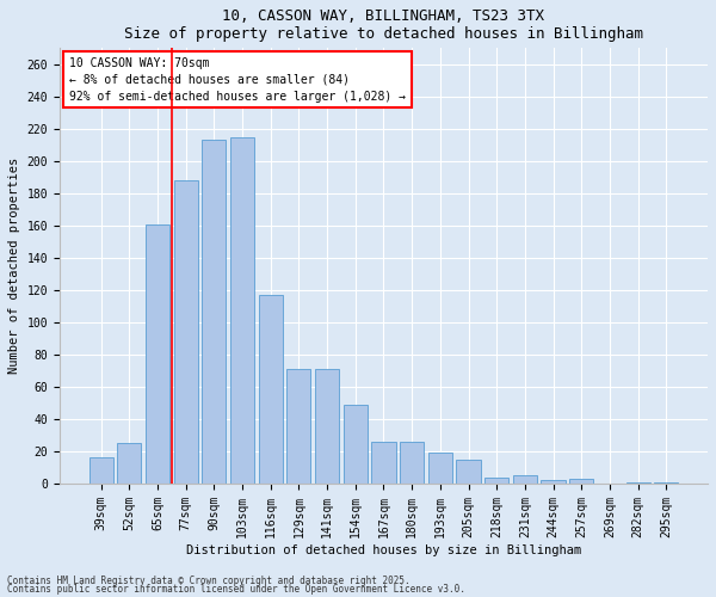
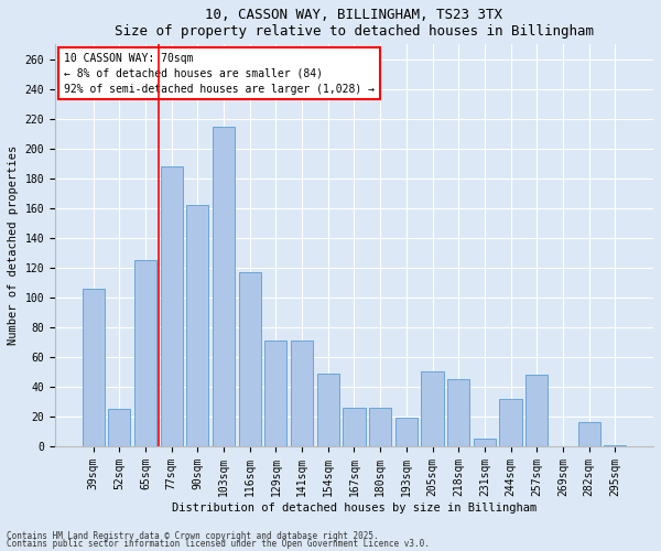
39sqm: 16 -> 106
65sqm: 161 -> 125
90sqm: 213 -> 162
205sqm: 15 -> 50
218sqm: 4 -> 45
244sqm: 2 -> 32
257sqm: 3 -> 48
282sqm: 1 -> 16
